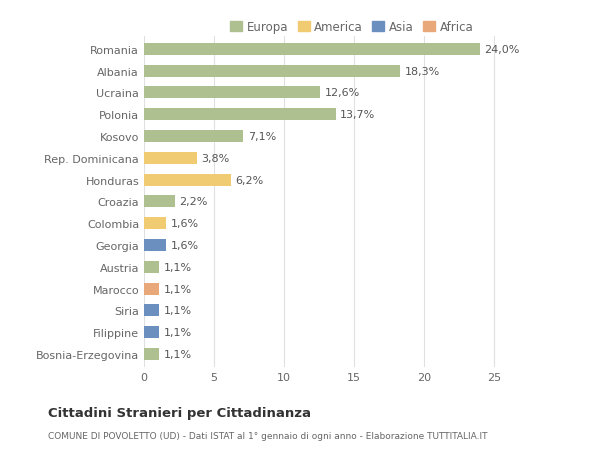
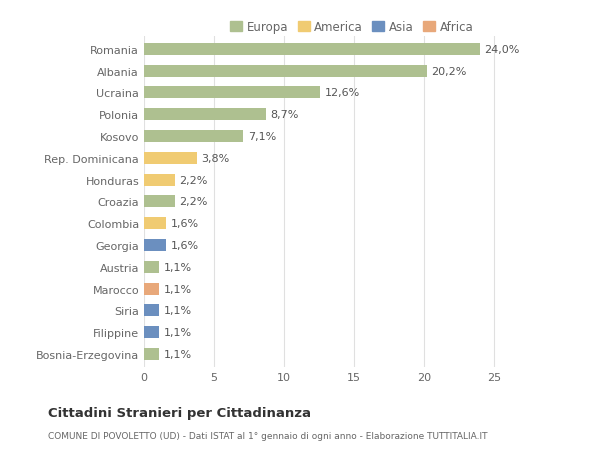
Albania: 18,3% -> 20,2%
Polonia: 13,7% -> 8,7%
Honduras: 6,2% -> 2,2%
